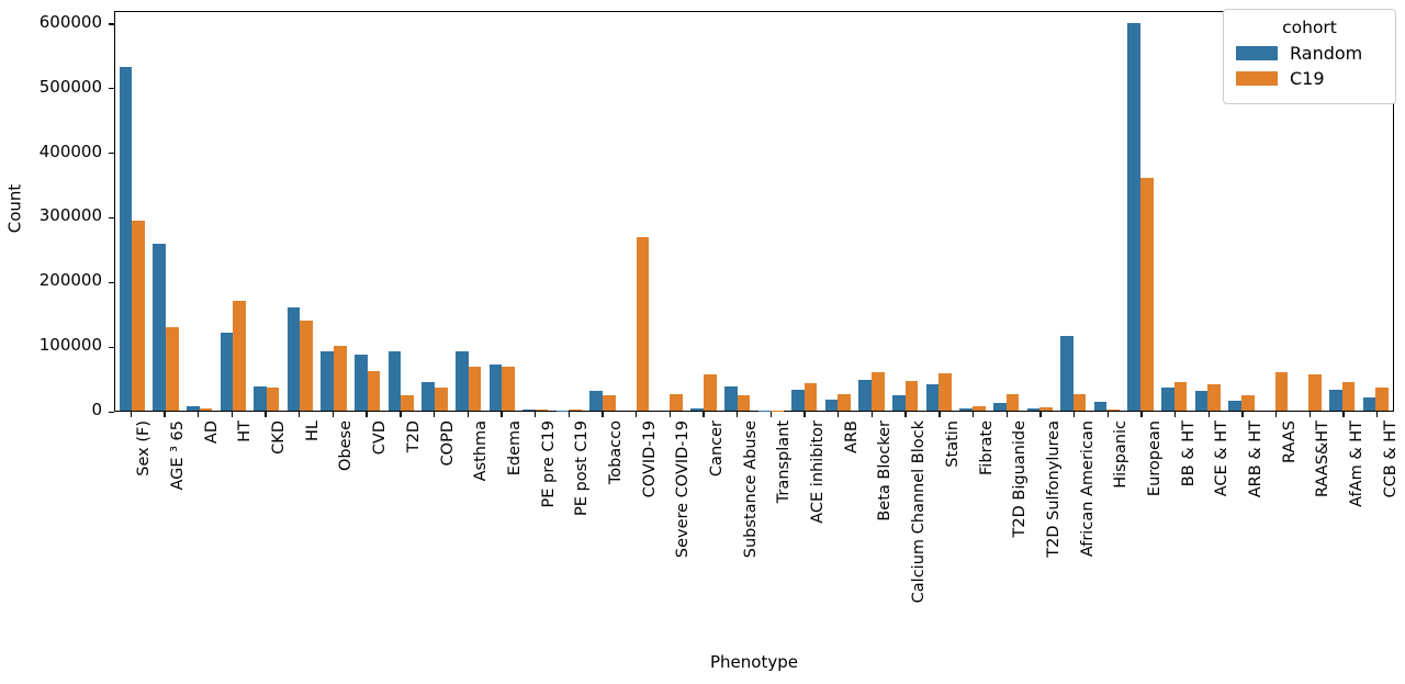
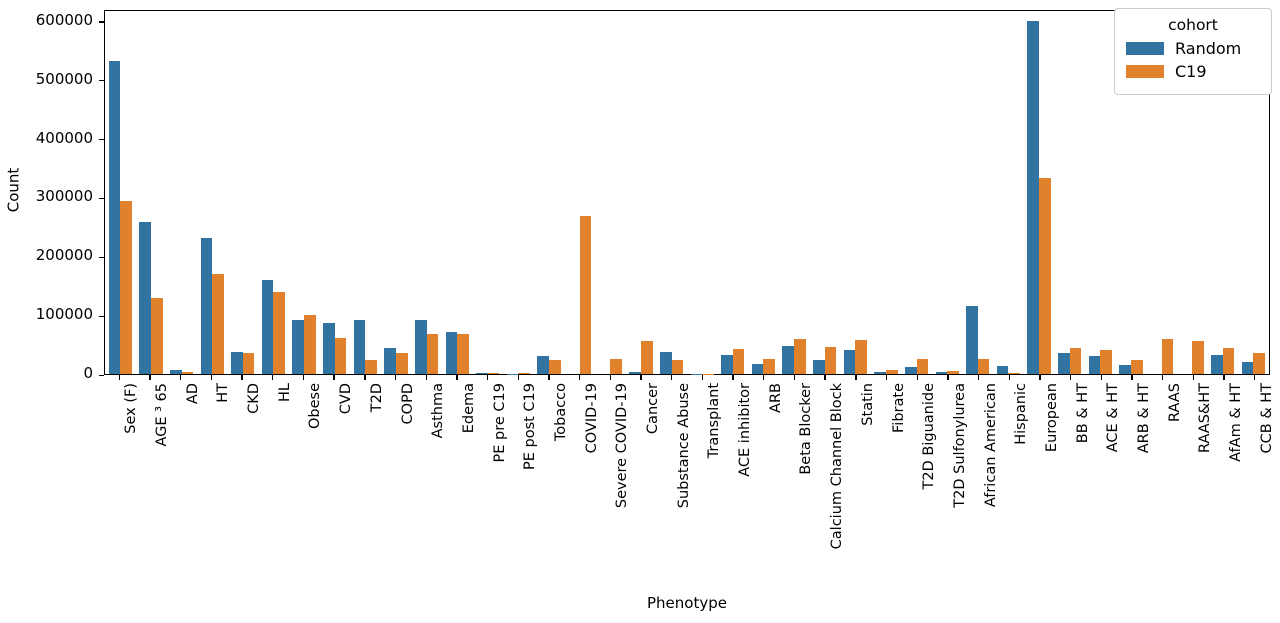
Random/HT: 120000 -> 230000
C19/European: 360000 -> 330000
